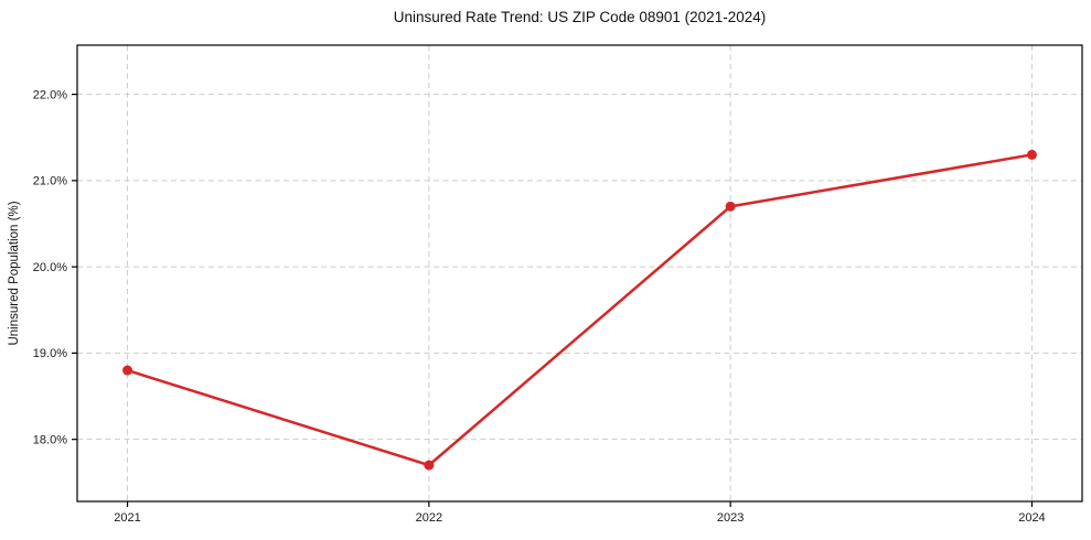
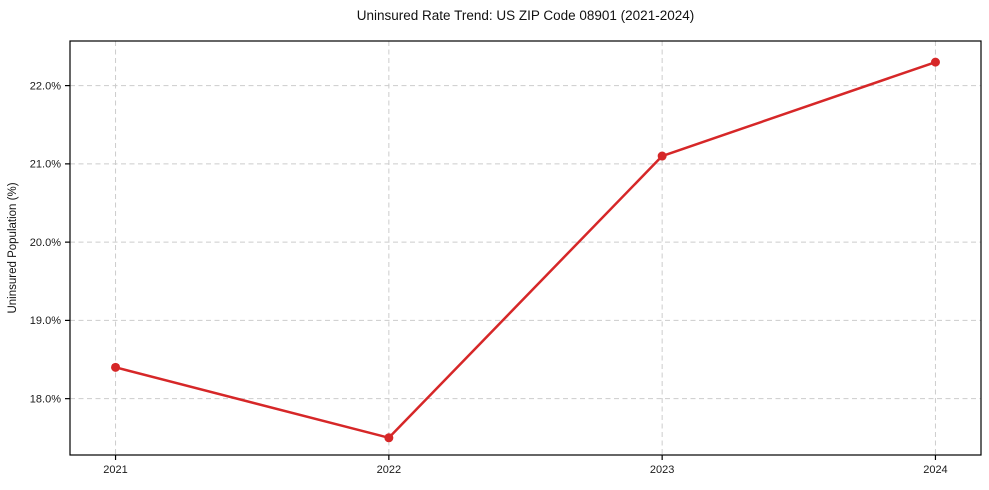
2021: 18.8% -> 18.4%
2022: 17.7% -> 17.5%
2023: 20.7% -> 21.1%
2024: 21.3% -> 22.3%
